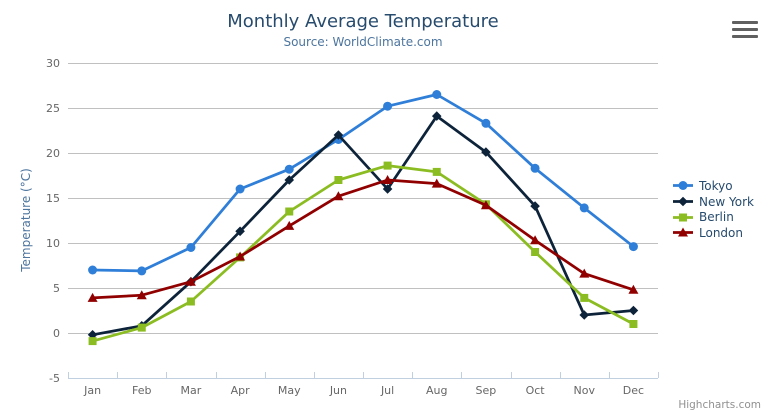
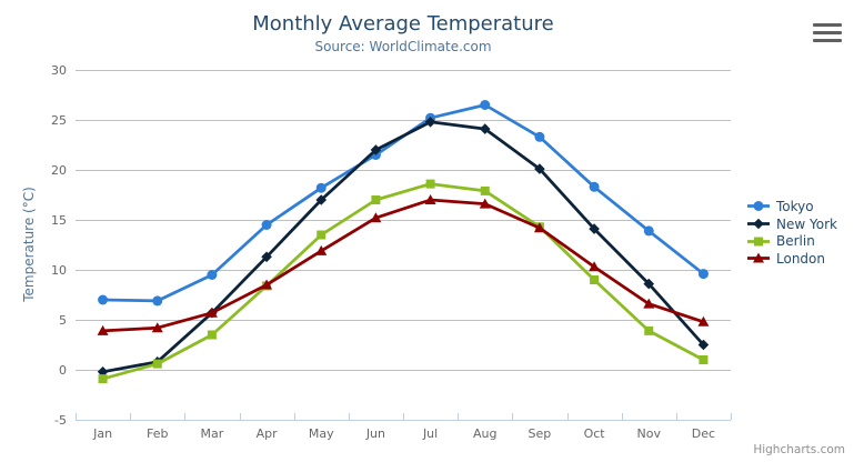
Tokyo/Apr: 16 -> 14
New York/Jul: 16 -> 25
New York/Nov: 2 -> 9
